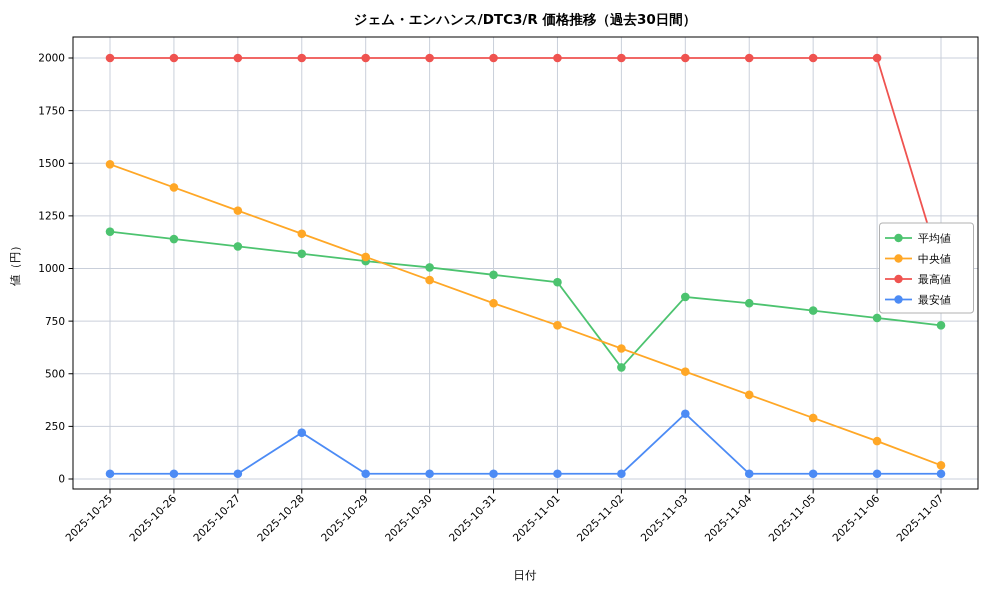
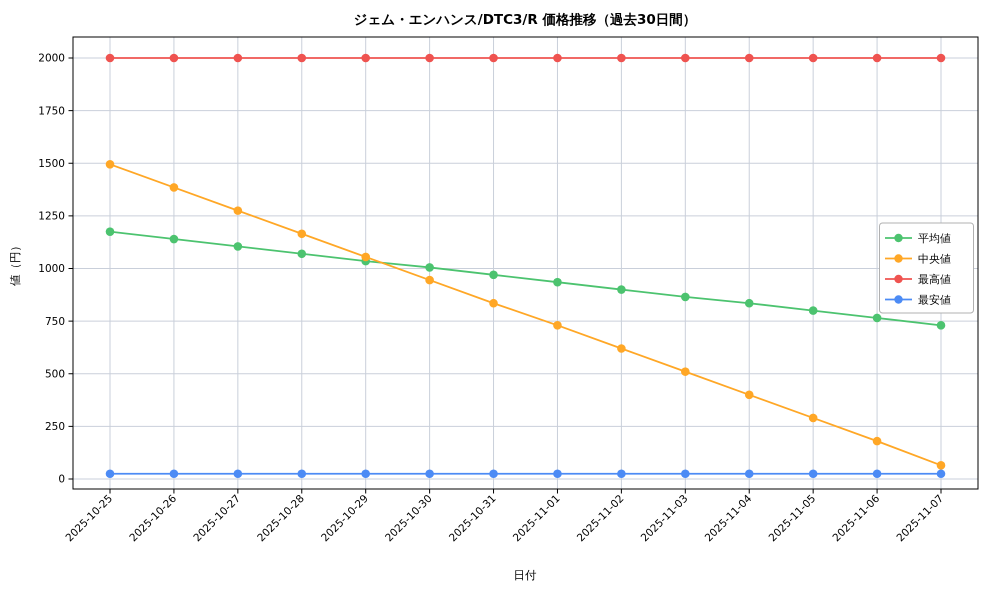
最安値/2025-10-28: 220 -> 20
平均値/2025-11-02: 530 -> 900
最安値/2025-11-03: 310 -> 20
最高値/2025-11-07: 1000 -> 2000
